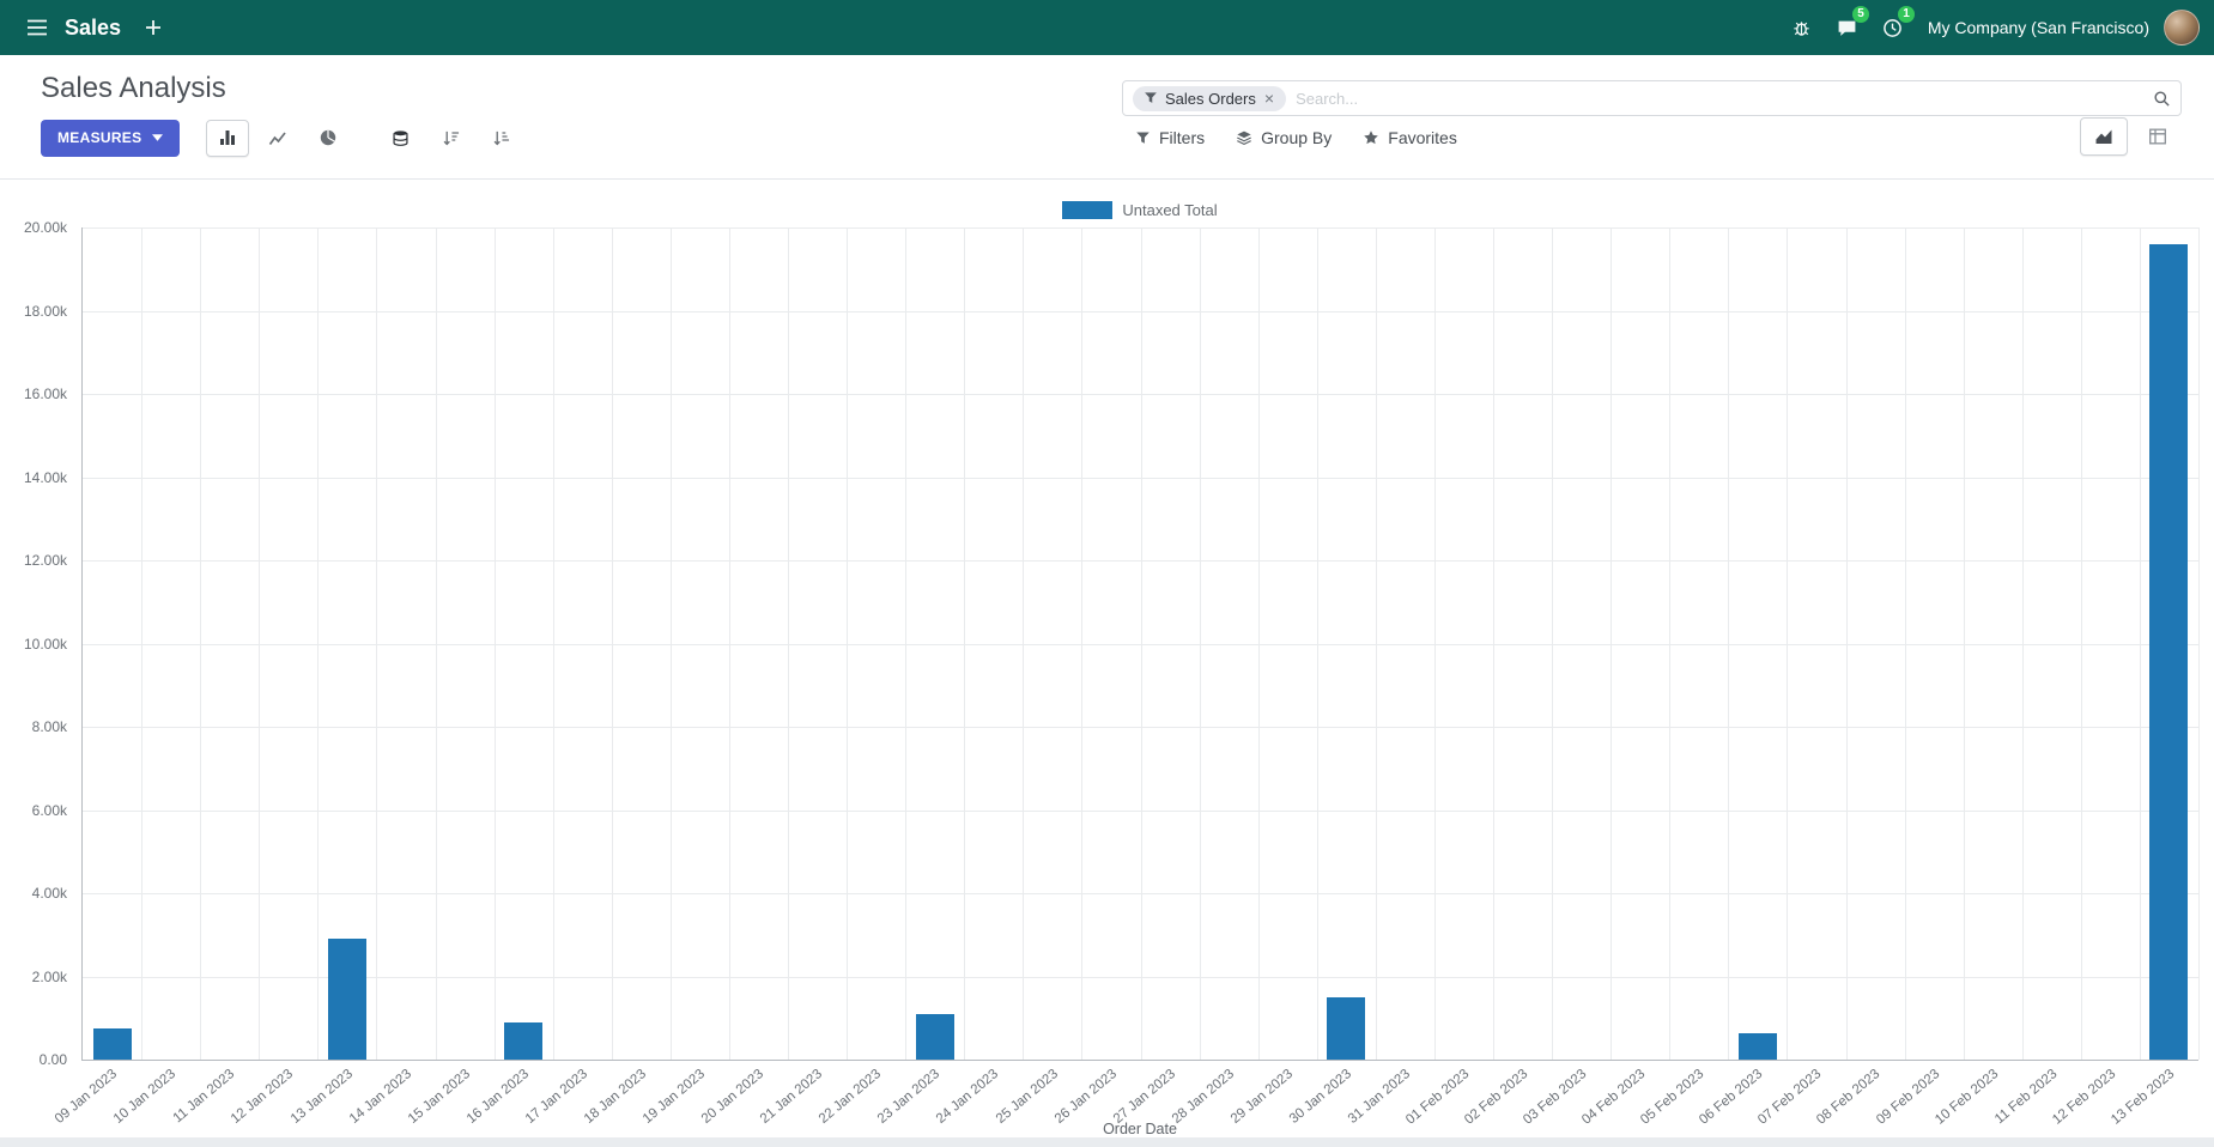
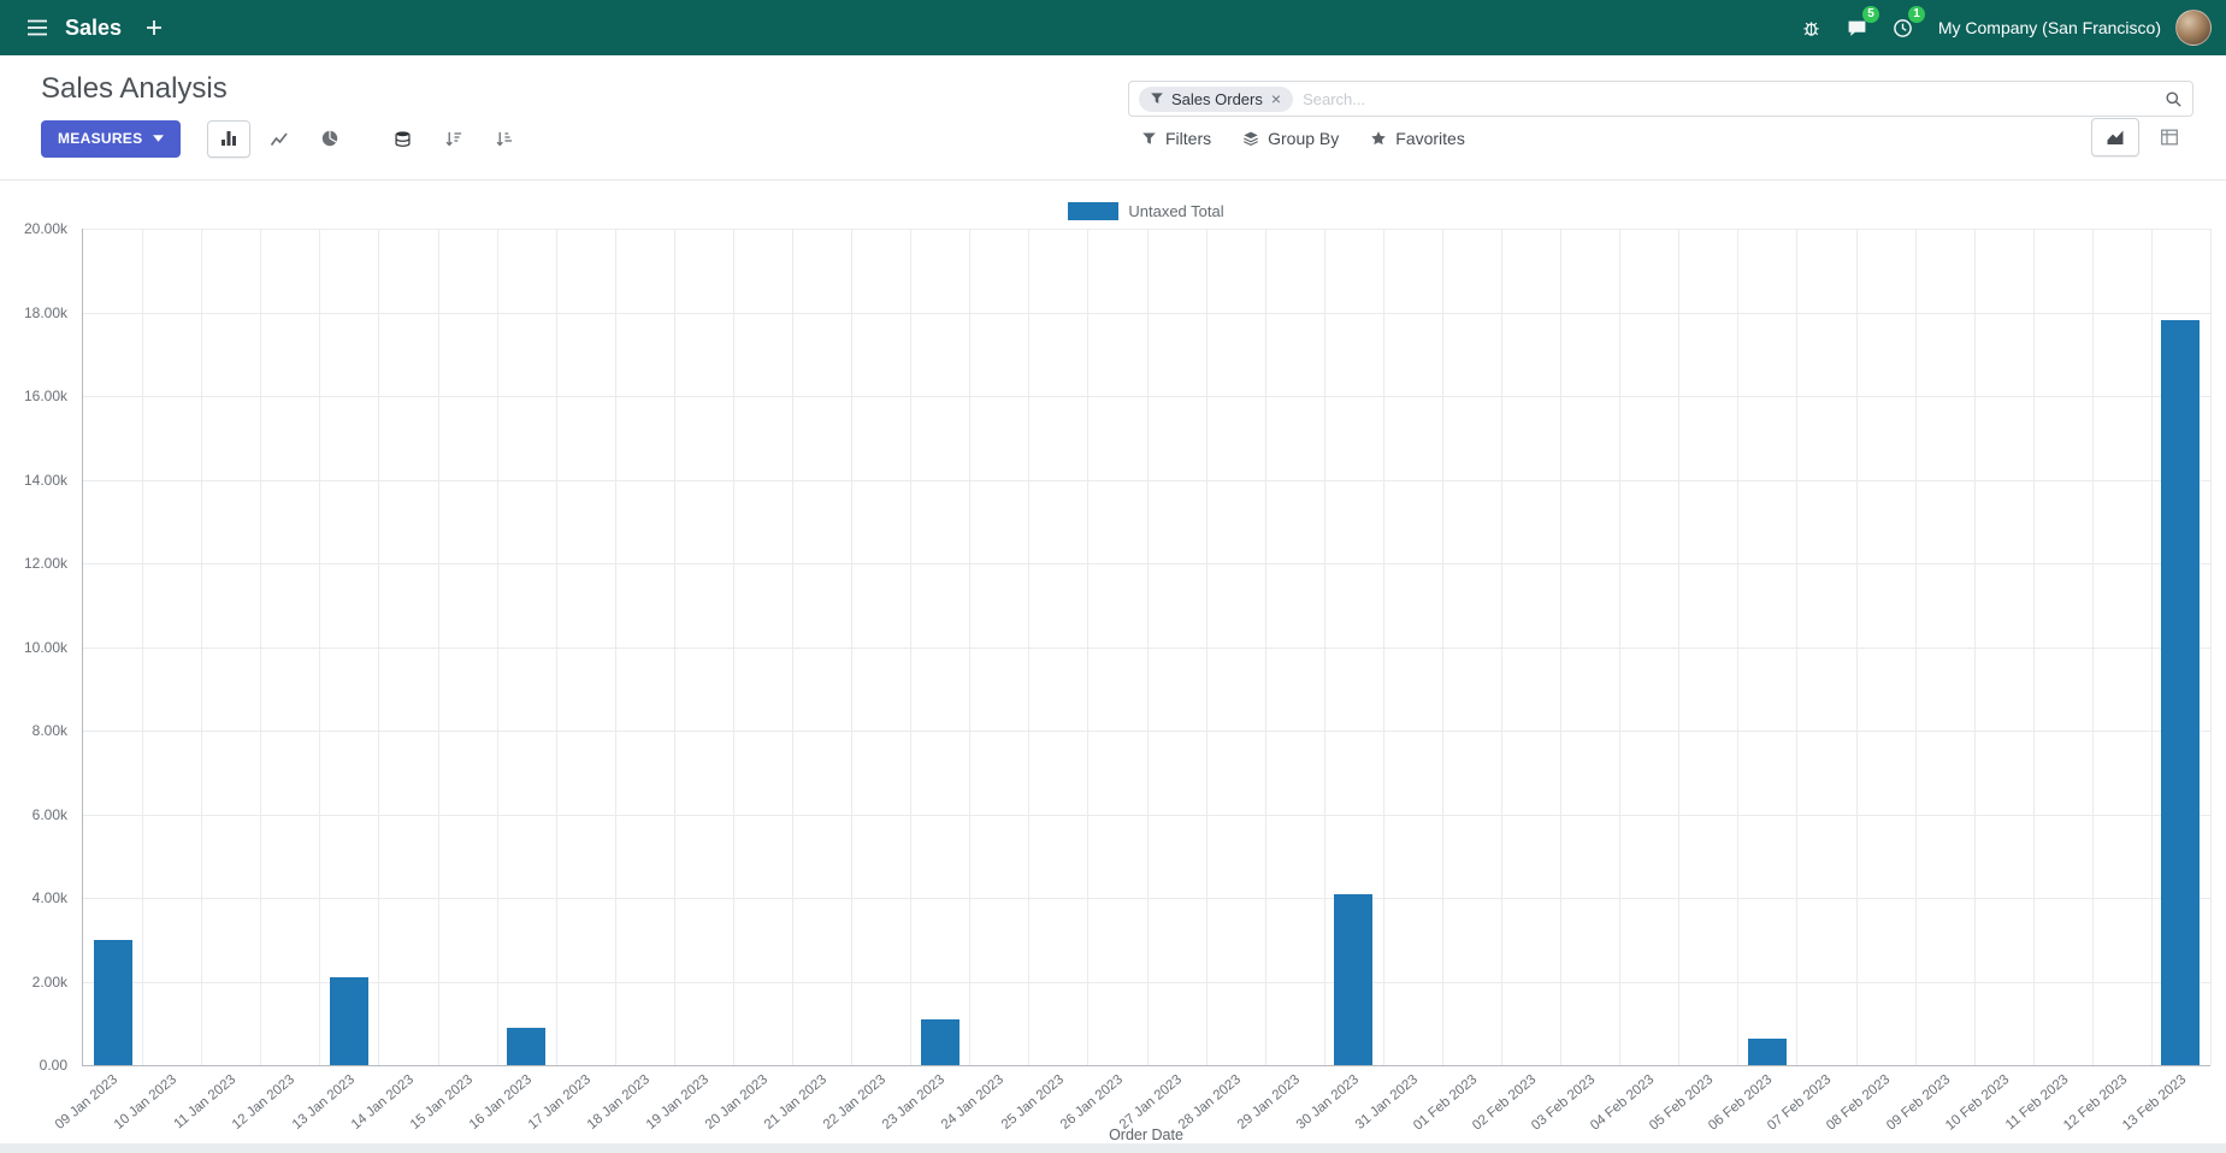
09 Jan 2023: 0.8k -> 3.0k
13 Jan 2023: 2.9k -> 2.1k
30 Jan 2023: 1.5k -> 4.1k
13 Feb 2023: 19.6k -> 17.8k
